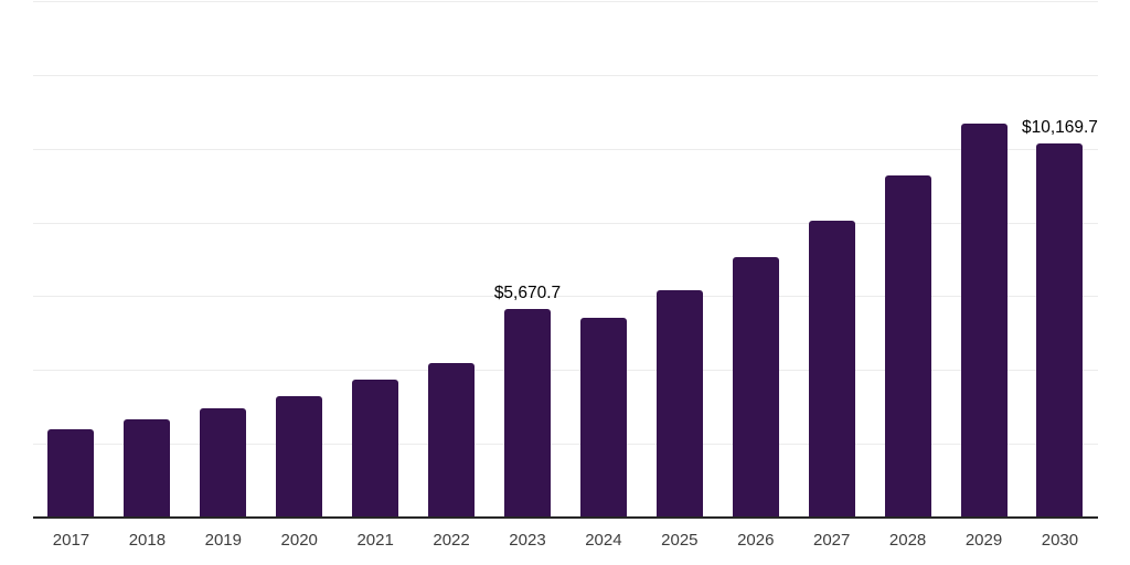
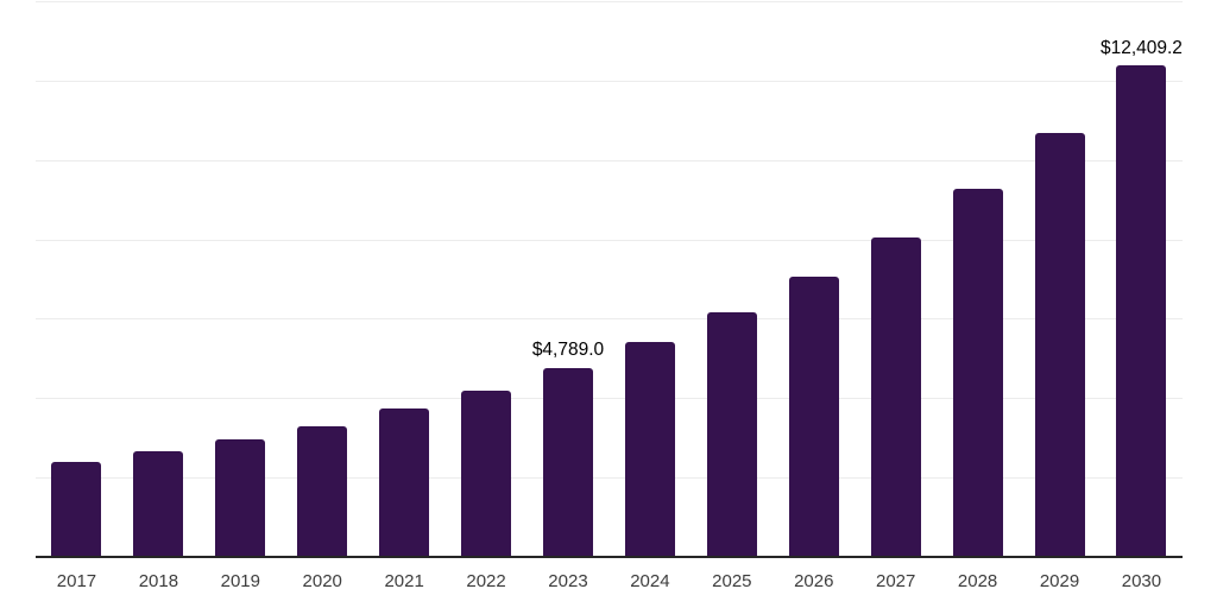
2023: $5,670.7 -> $4,789.0
2030: $10,169.7 -> $12,409.2
